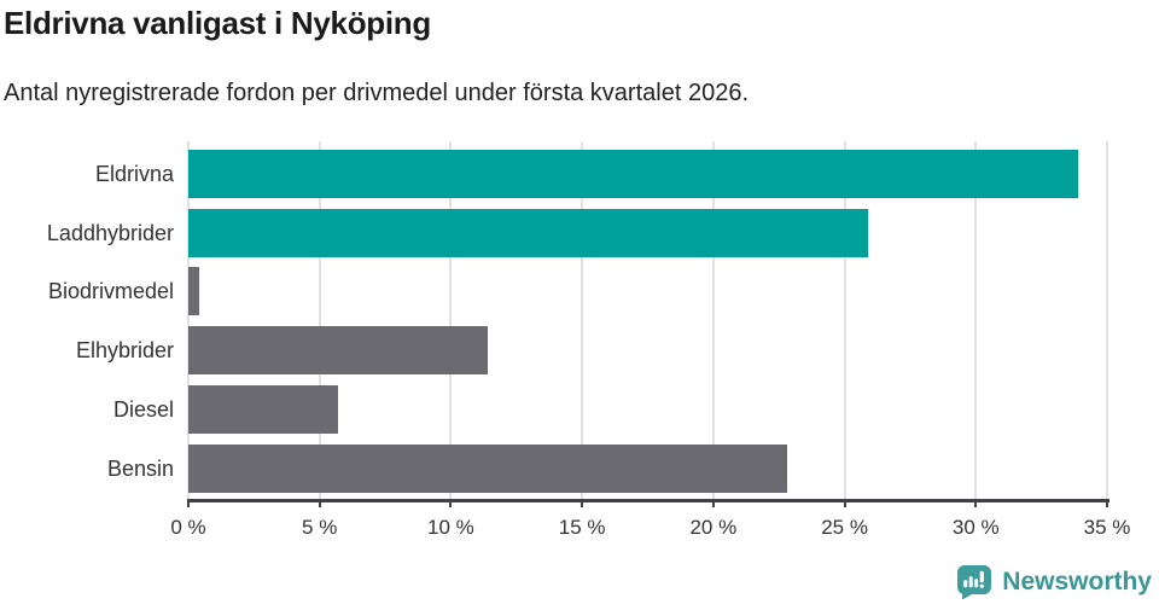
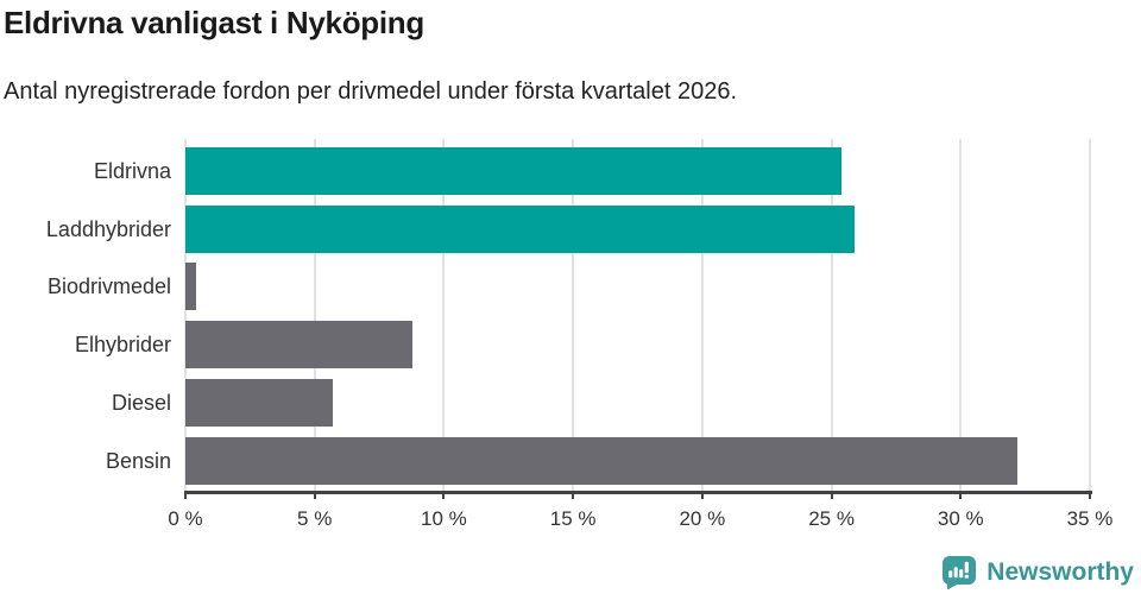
Eldrivna: 33.9% -> 25.4%
Elhybrider: 11.4% -> 8.8%
Bensin: 22.8% -> 32.2%
